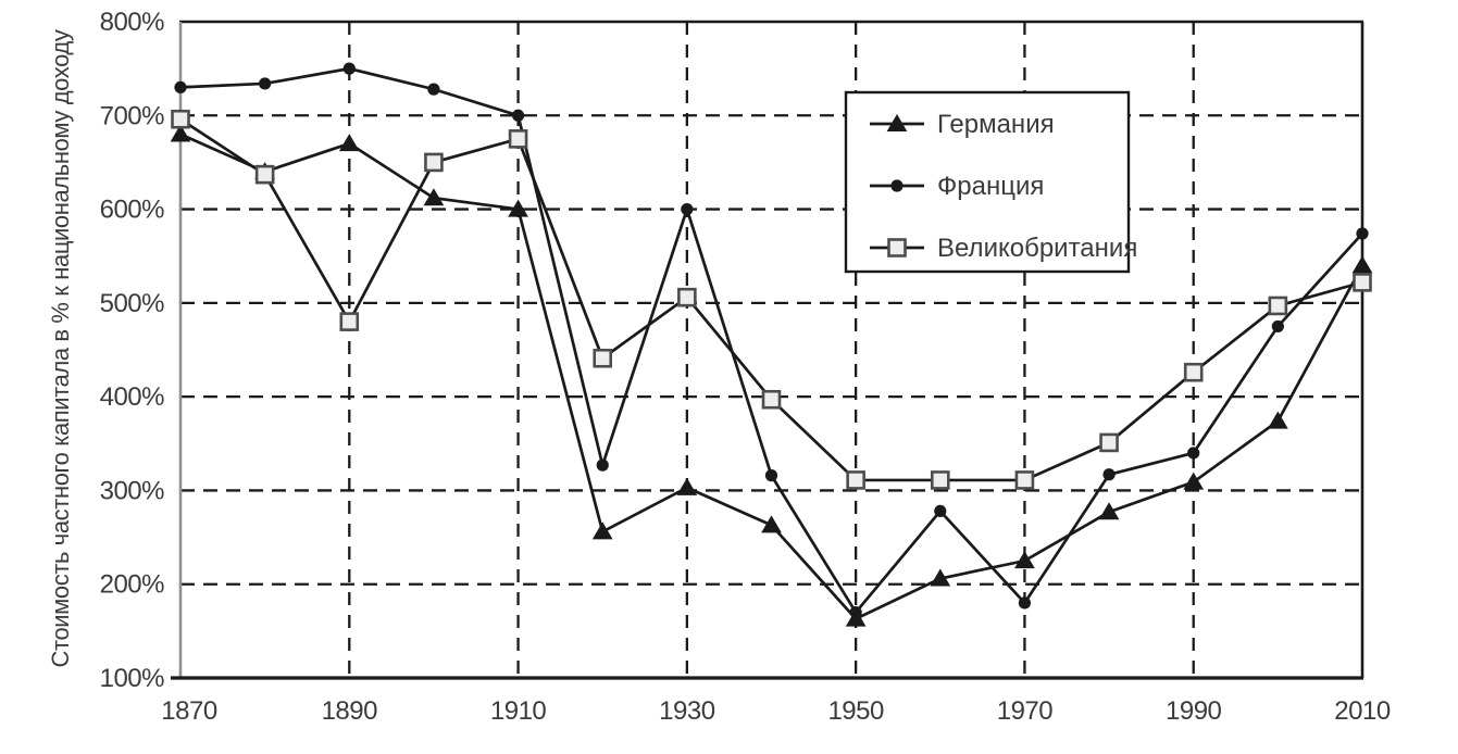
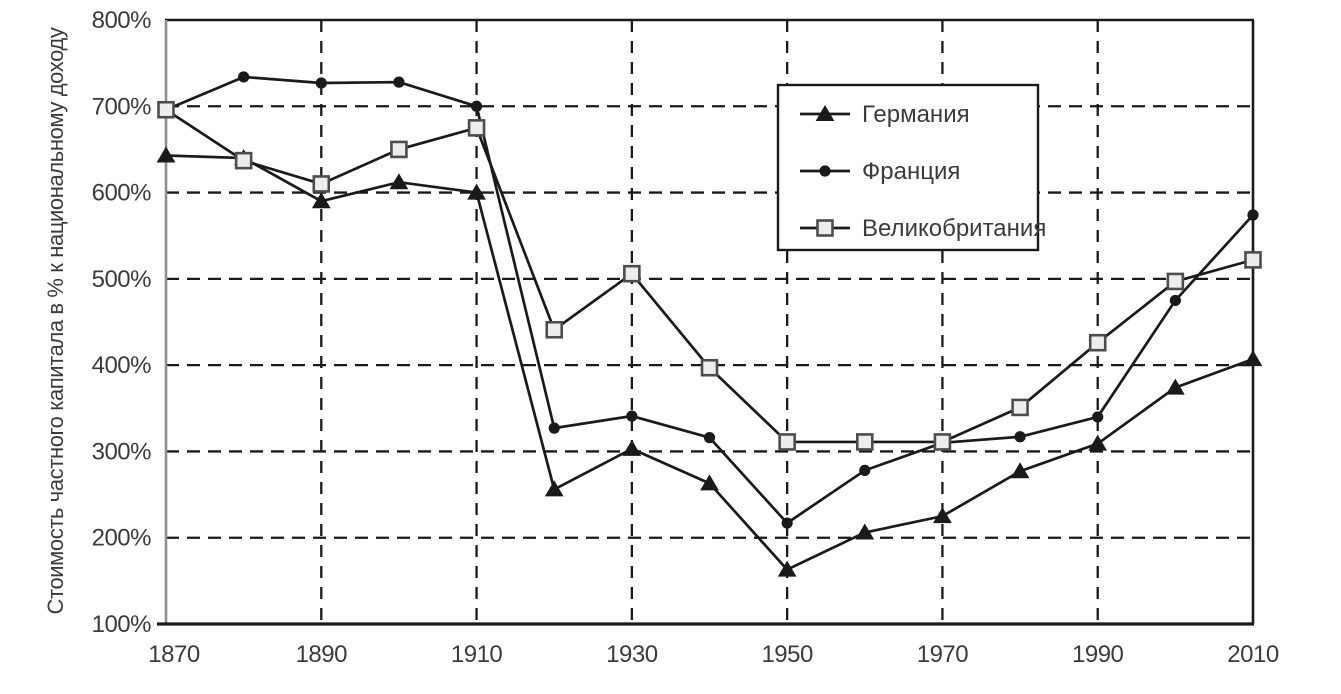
Германия/1870: 680% -> 640%
Франция/1870: 730% -> 700%
Германия/1890: 670% -> 590%
Франция/1890: 750% -> 730%
Великобритания/1890: 480% -> 610%
Франция/1930: 600% -> 340%
Франция/1950: 170% -> 220%
Франция/1970: 180% -> 310%
Германия/2010: 540% -> 410%
